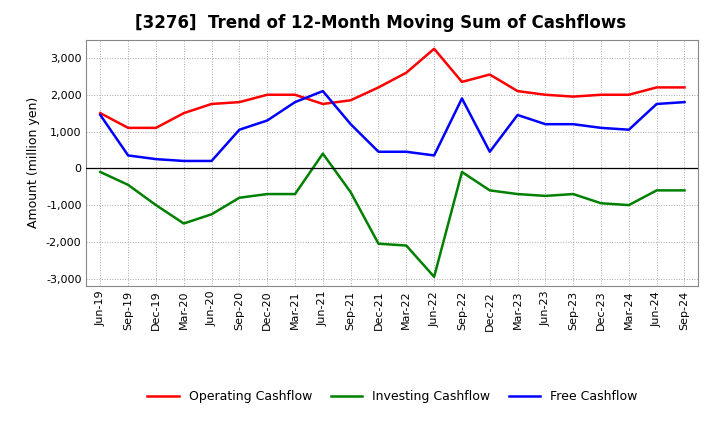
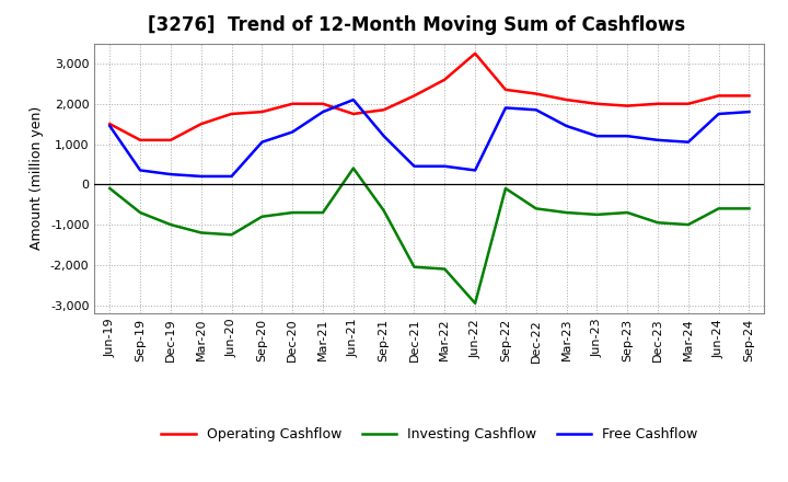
Investing Cashflow/Sep-19: -450 -> -700
Investing Cashflow/Mar-20: -1,500 -> -1,200
Operating Cashflow/Dec-22: 2,550 -> 2,250
Free Cashflow/Dec-22: 450 -> 1,850
